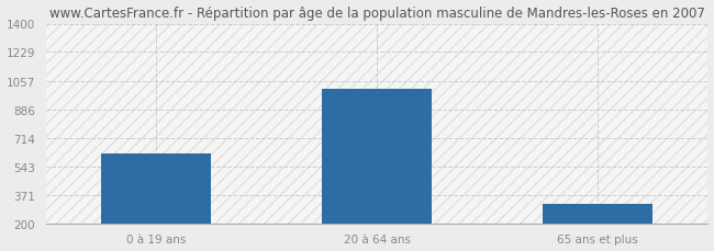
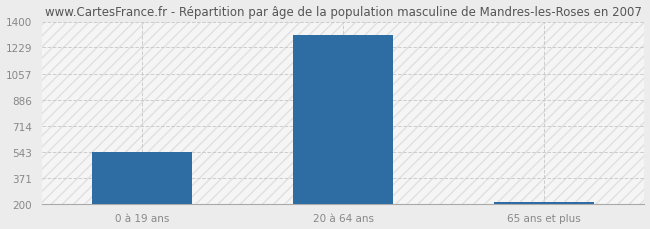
0 à 19 ans: 620 -> 540
20 à 64 ans: 1010 -> 1310
65 ans et plus: 320 -> 210
